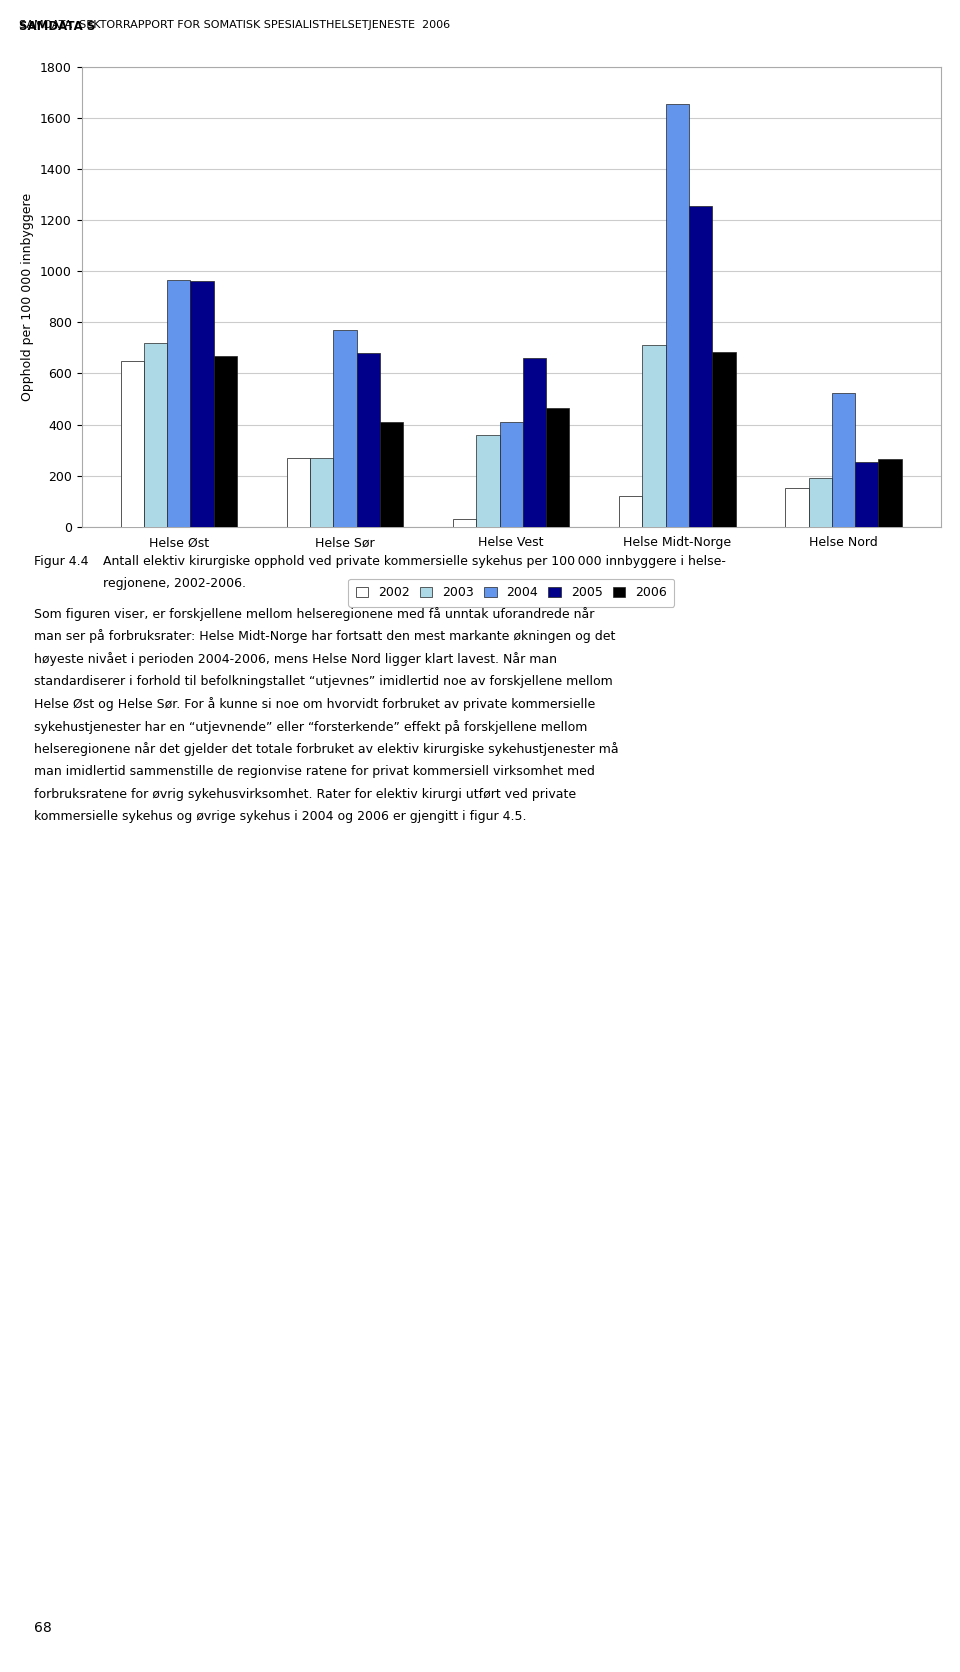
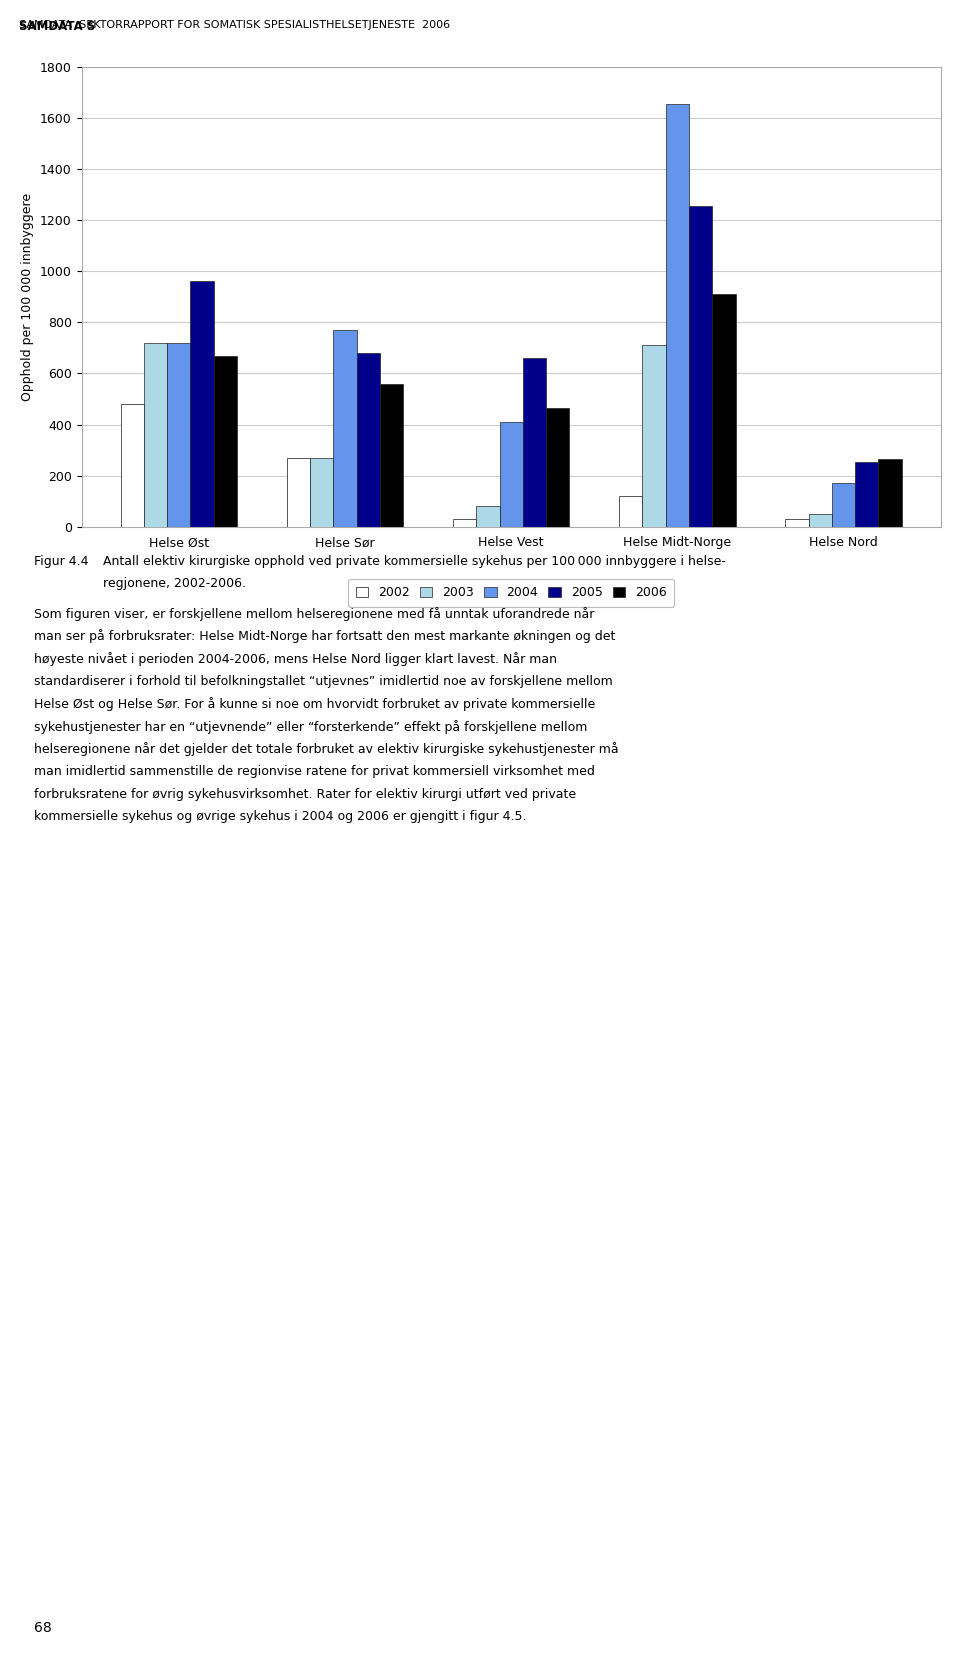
2002/Helse Øst: 650 -> 480
2004/Helse Øst: 965 -> 720
2006/Helse Sør: 410 -> 560
2003/Helse Vest: 360 -> 80
2006/Helse Midt-Norge: 685 -> 910
2002/Helse Nord: 150 -> 30
2003/Helse Nord: 190 -> 50
2004/Helse Nord: 525 -> 170
